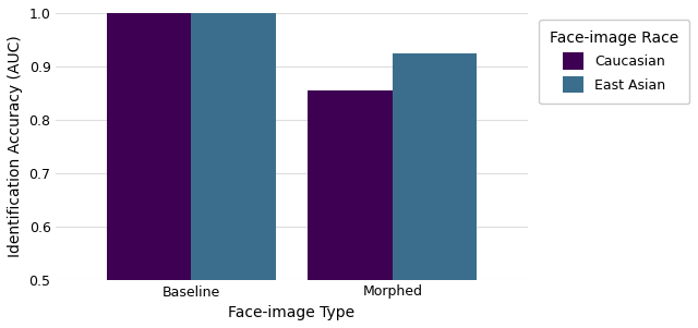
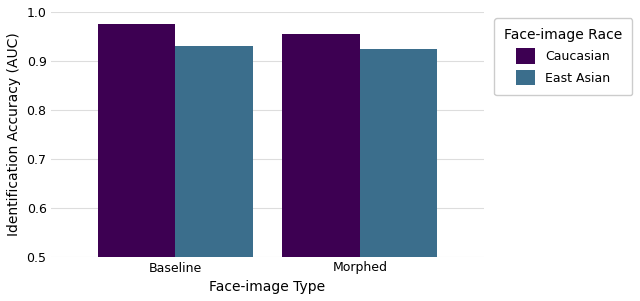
Caucasian/Baseline: 1.000 -> 0.975
East Asian/Baseline: 1.000 -> 0.930
Caucasian/Morphed: 0.855 -> 0.955
